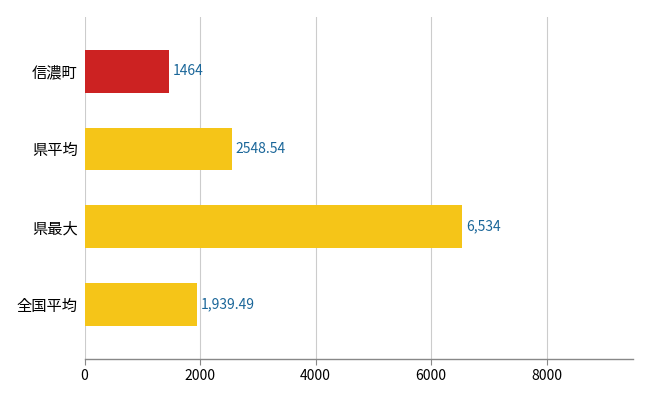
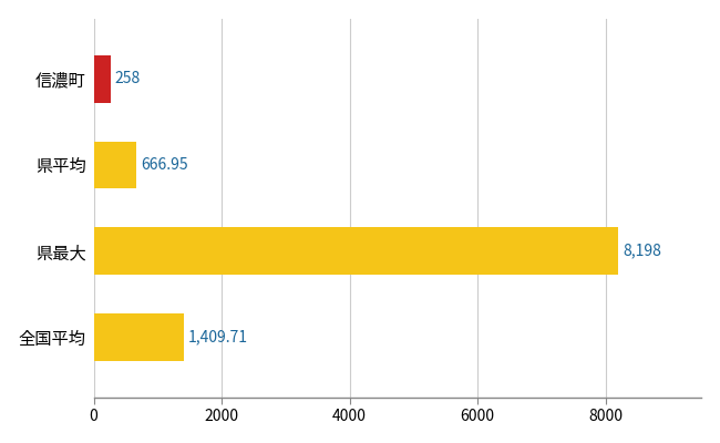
信濃町: 1464 -> 258
県平均: 2548.54 -> 666.95
県最大: 6,534 -> 8,198
全国平均: 1,939.49 -> 1,409.71
